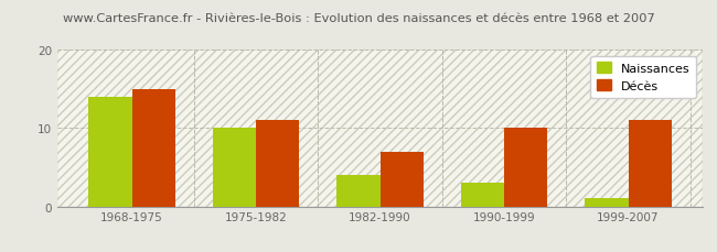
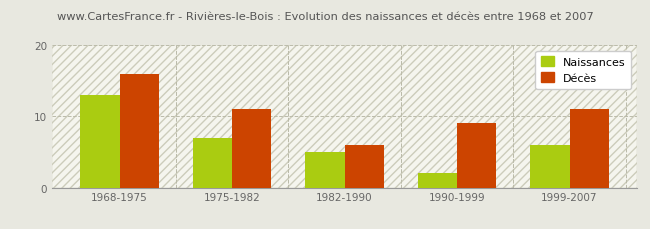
Naissances/1968-1975: 14 -> 13
Décès/1968-1975: 15 -> 16
Naissances/1975-1982: 10 -> 7
Naissances/1982-1990: 4 -> 5
Décès/1982-1990: 7 -> 6
Naissances/1990-1999: 3 -> 2
Décès/1990-1999: 10 -> 9
Naissances/1999-2007: 1 -> 6
